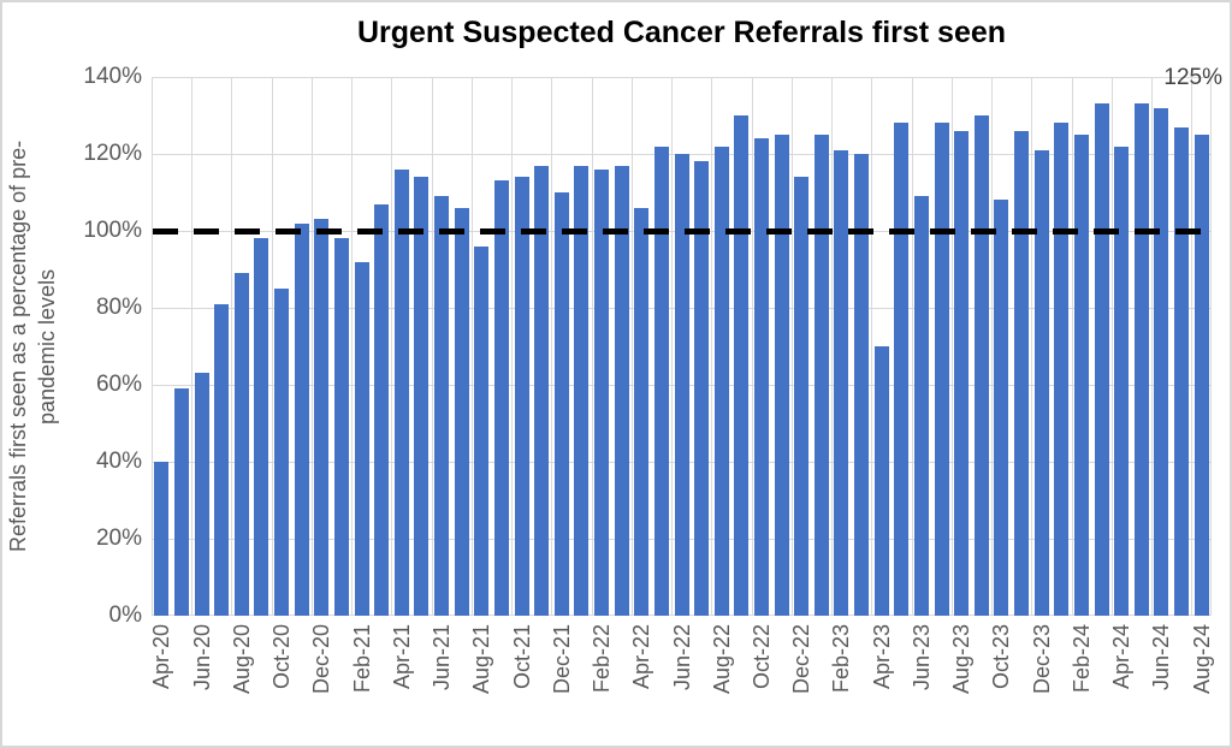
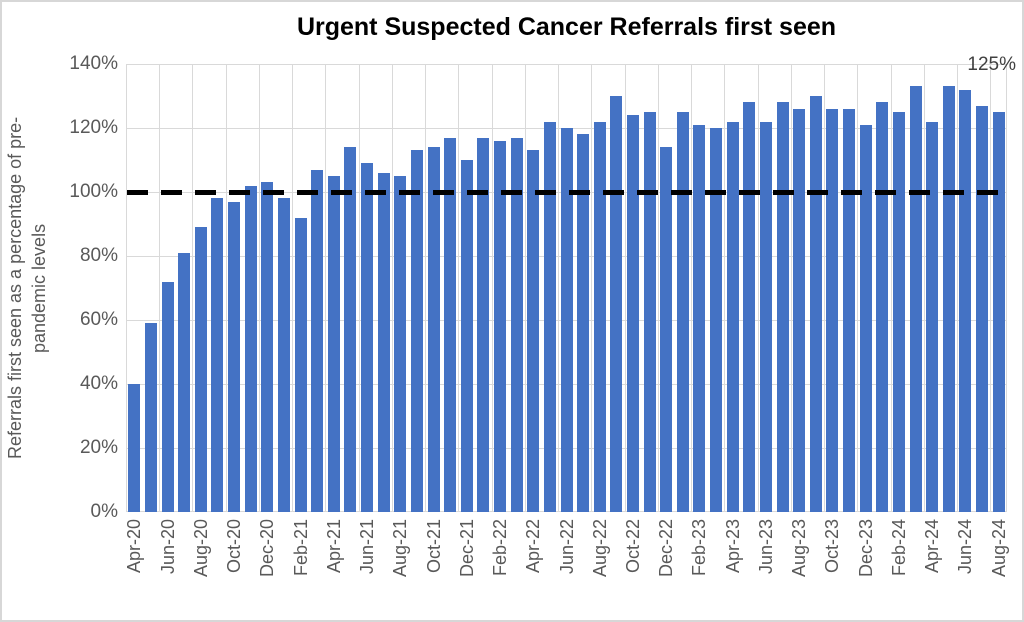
Jun-20: 63% -> 72%
Oct-20: 85% -> 97%
Apr-21: 116% -> 105%
Aug-21: 96% -> 105%
Apr-22: 106% -> 113%
Apr-23: 70% -> 122%
Jun-23: 109% -> 122%
Oct-23: 108% -> 126%
